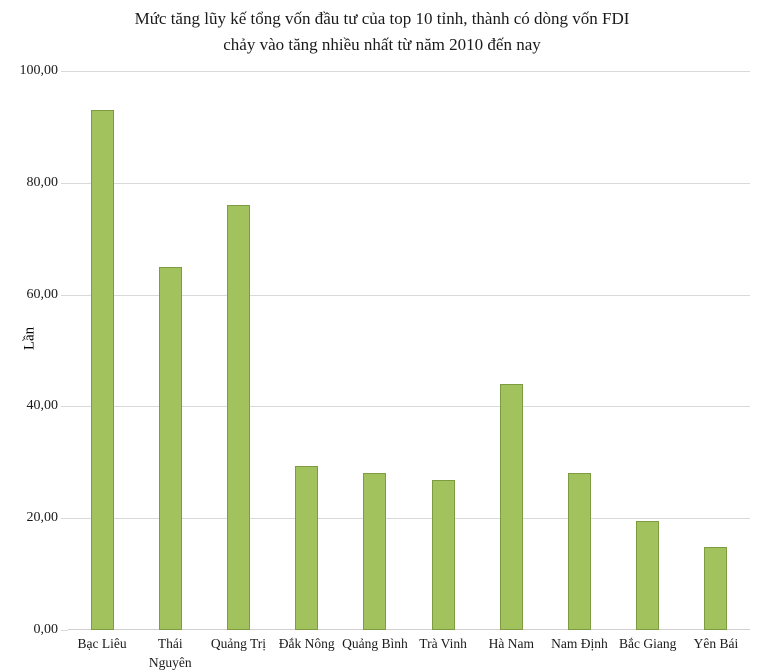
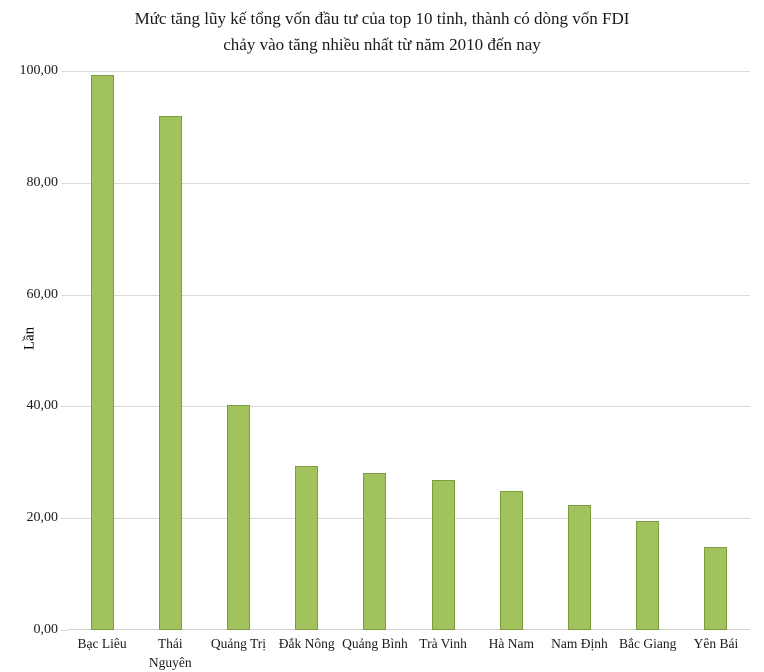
Bạc Liêu: 93 -> 99
Thái Nguyên: 65 -> 92
Quảng Trị: 76 -> 40
Hà Nam: 44 -> 25
Nam Định: 28 -> 22
